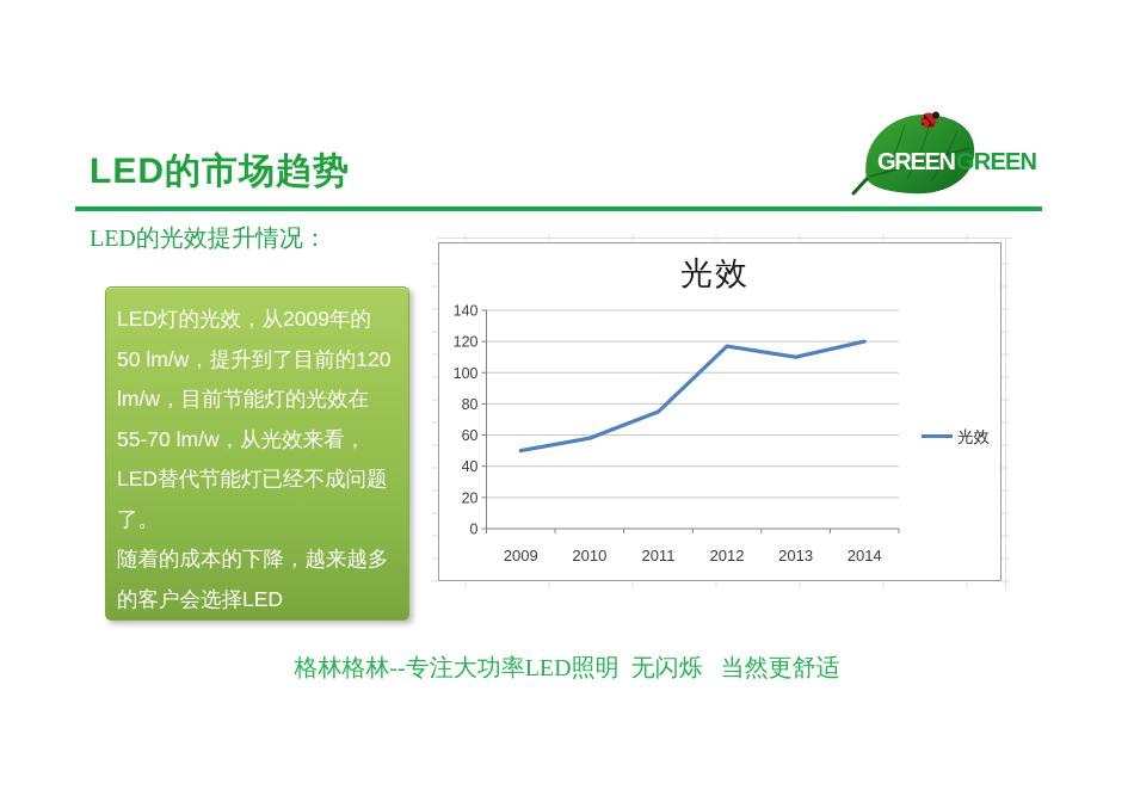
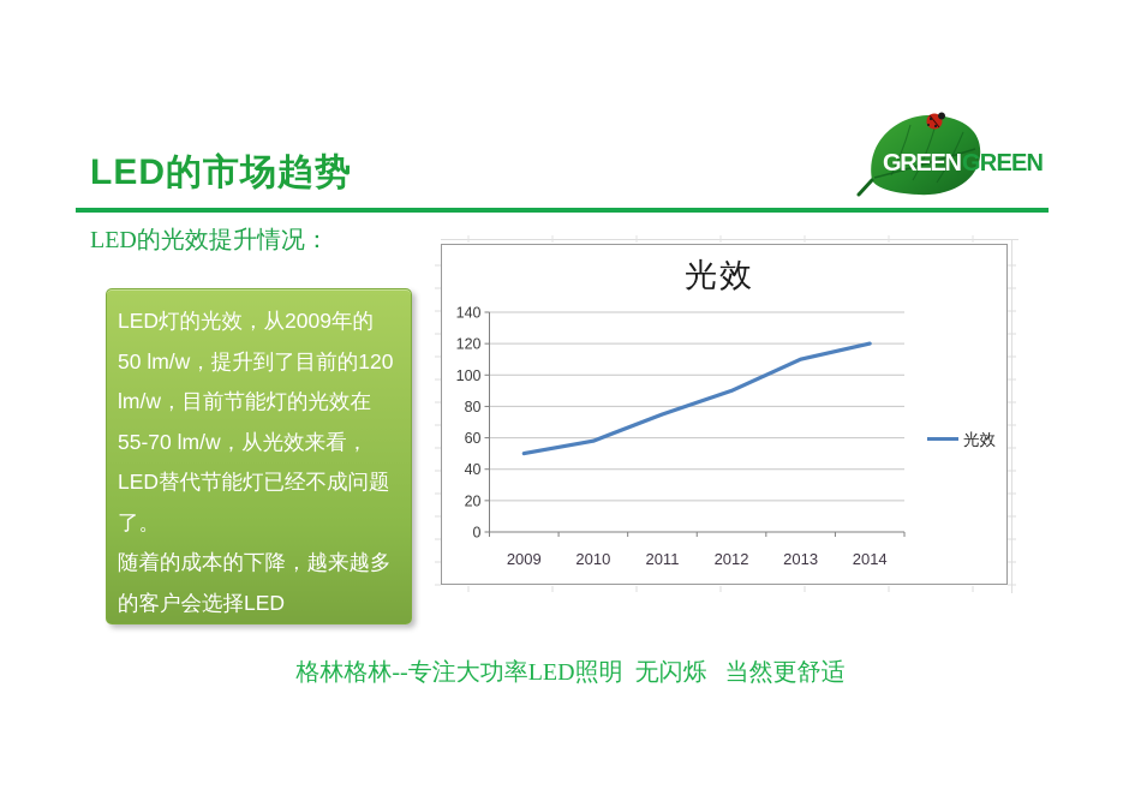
2012: 117 -> 90
